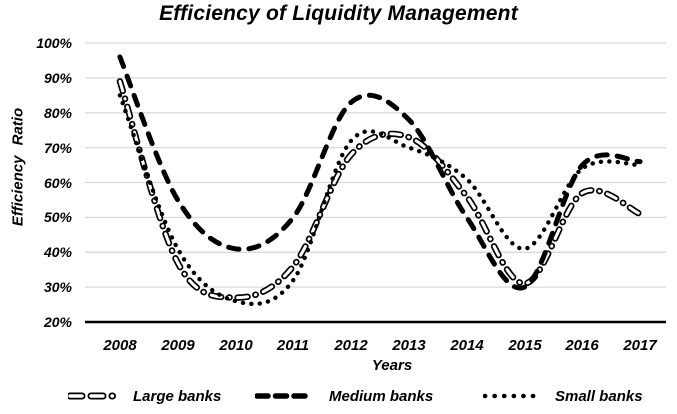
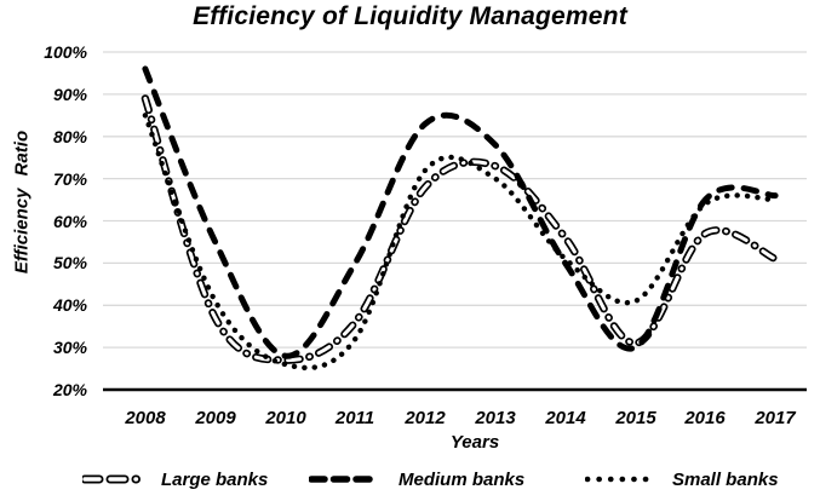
Medium banks/2010: 41% -> 28%
Small banks/2014: 61% -> 51%
